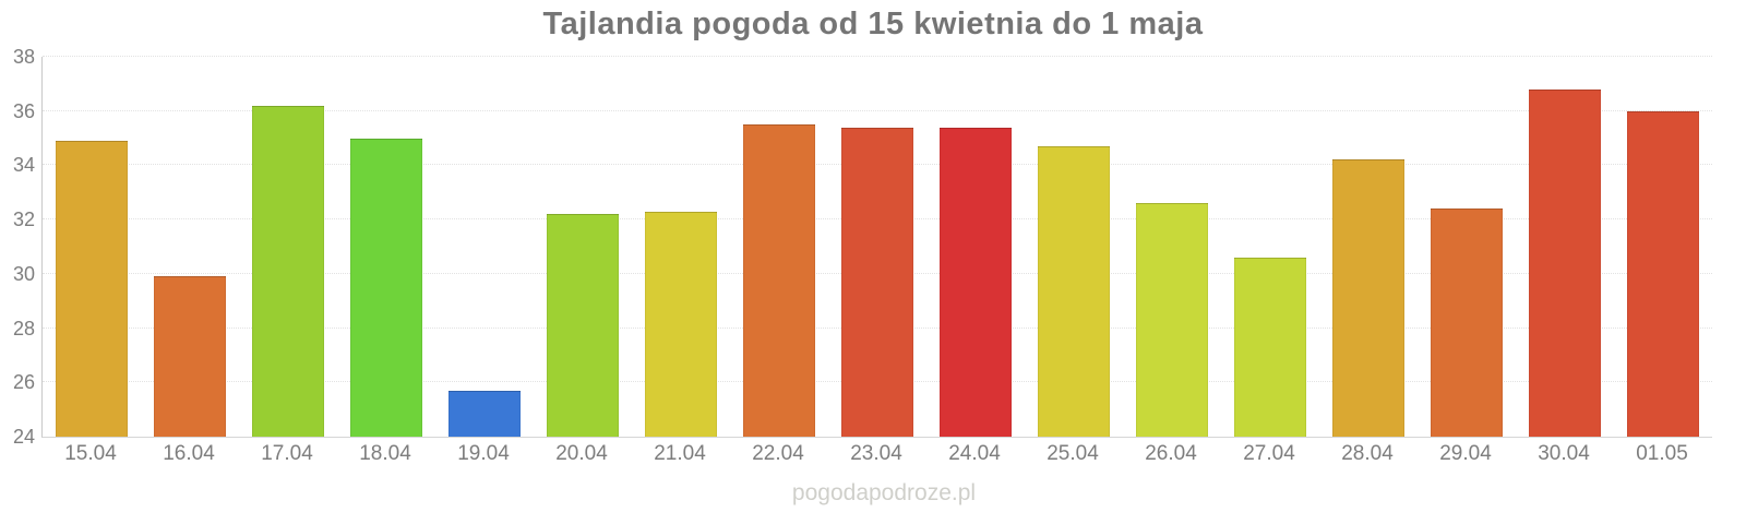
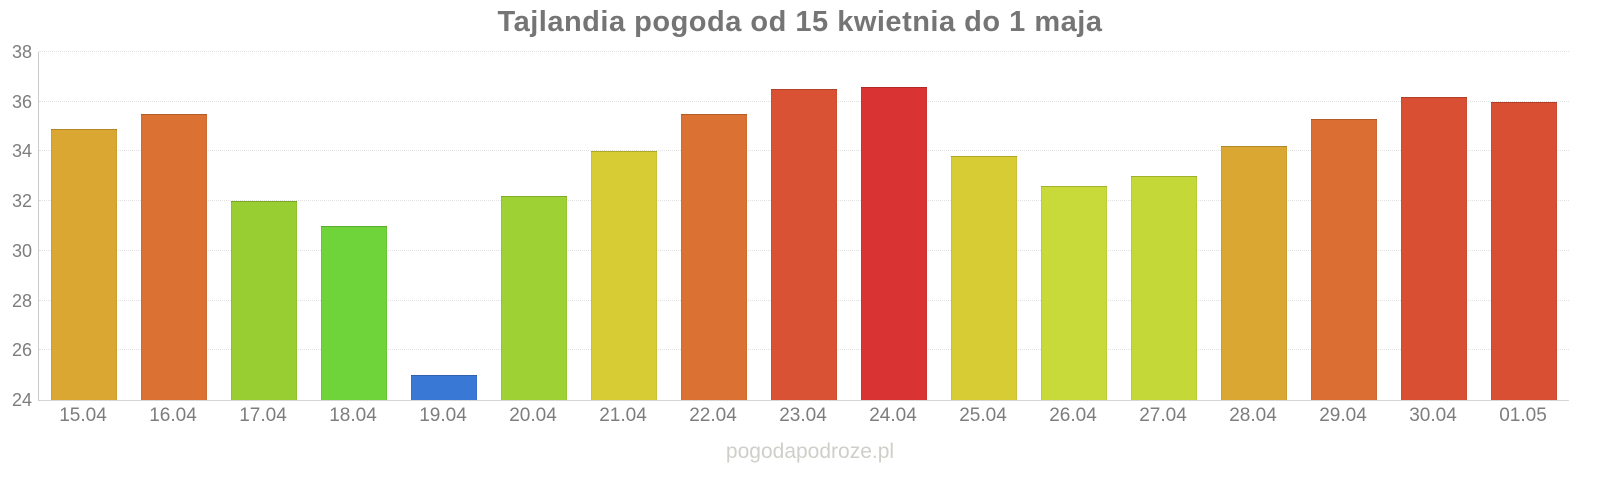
16.04: 29.9 -> 35.5
17.04: 36.2 -> 32.0
18.04: 35.0 -> 31.0
19.04: 25.7 -> 25.0
21.04: 32.3 -> 34.0
23.04: 35.4 -> 36.5
24.04: 35.4 -> 36.6
25.04: 34.7 -> 33.8
27.04: 30.6 -> 33.0
29.04: 32.4 -> 35.3
30.04: 36.8 -> 36.2
